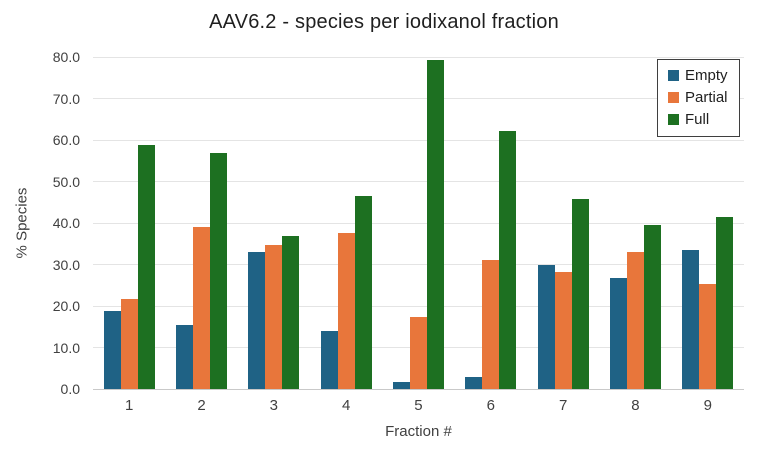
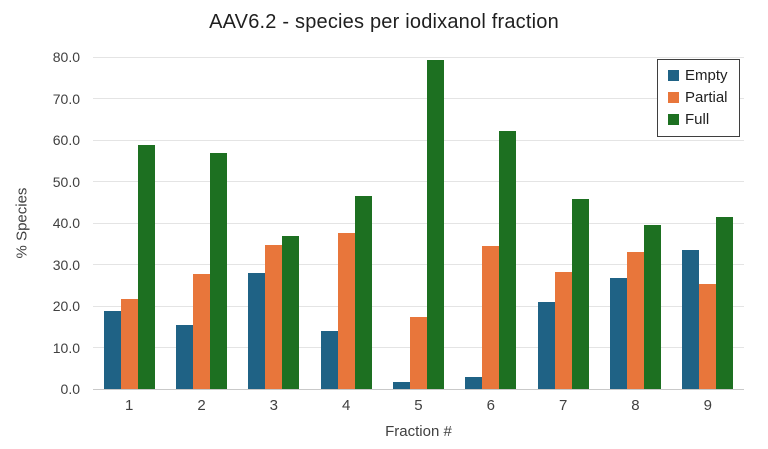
Partial/2: 39 -> 28
Empty/3: 33 -> 28
Partial/6: 31 -> 34
Empty/7: 30 -> 21
